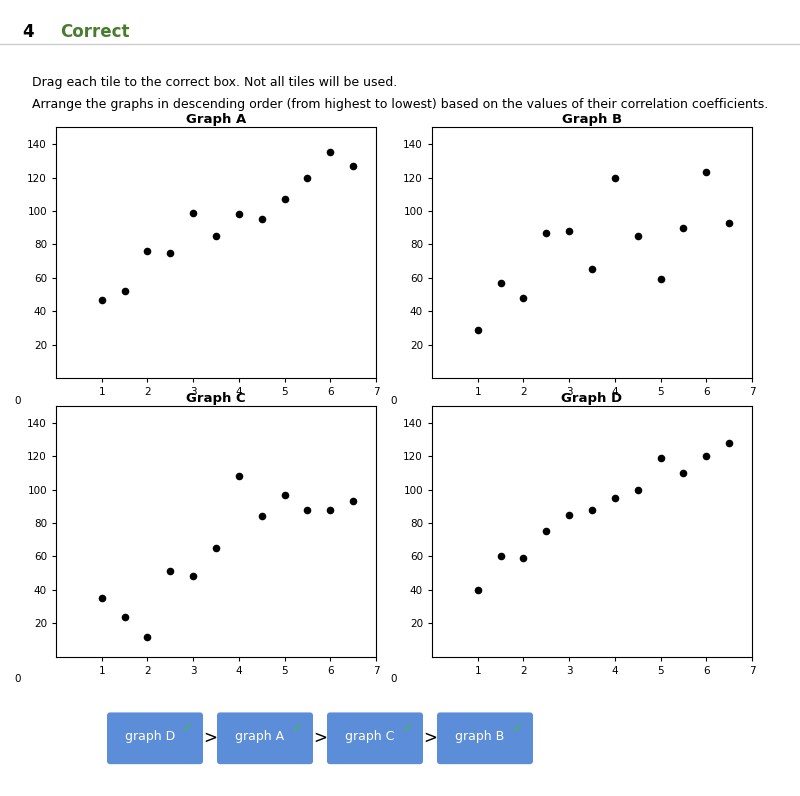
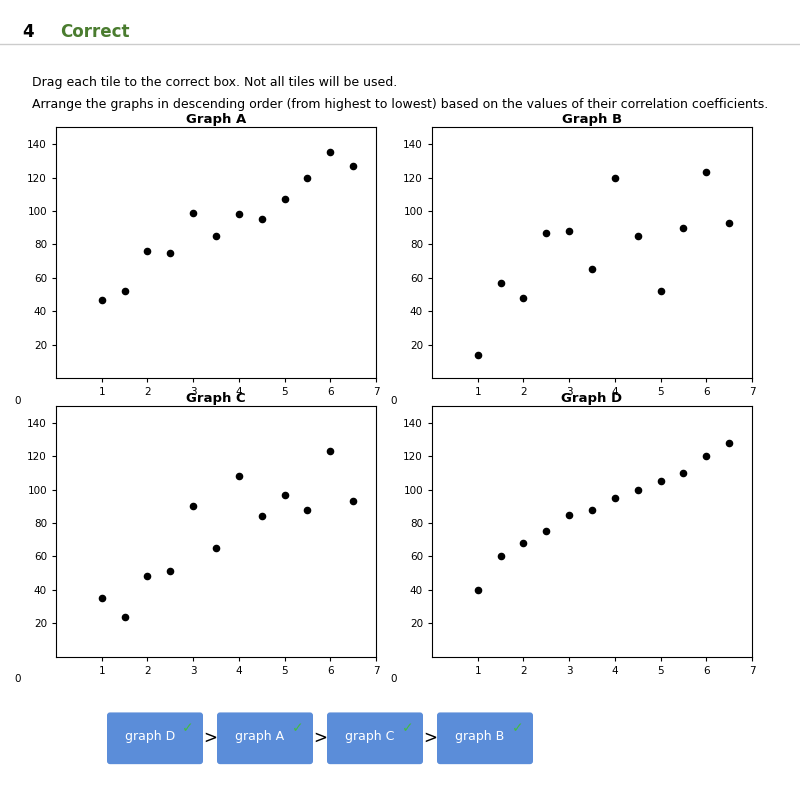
Graph B/1: 29 -> 14
Graph B/5: 59 -> 52
Graph C/2: 12 -> 48
Graph C/3: 48 -> 90
Graph C/6: 88 -> 123
Graph D/2: 59 -> 68
Graph D/5: 119 -> 105
